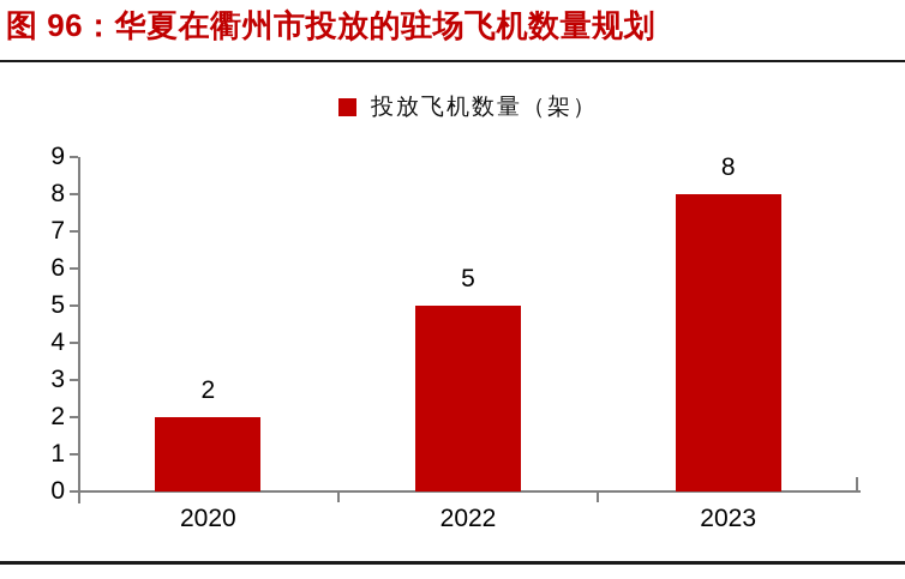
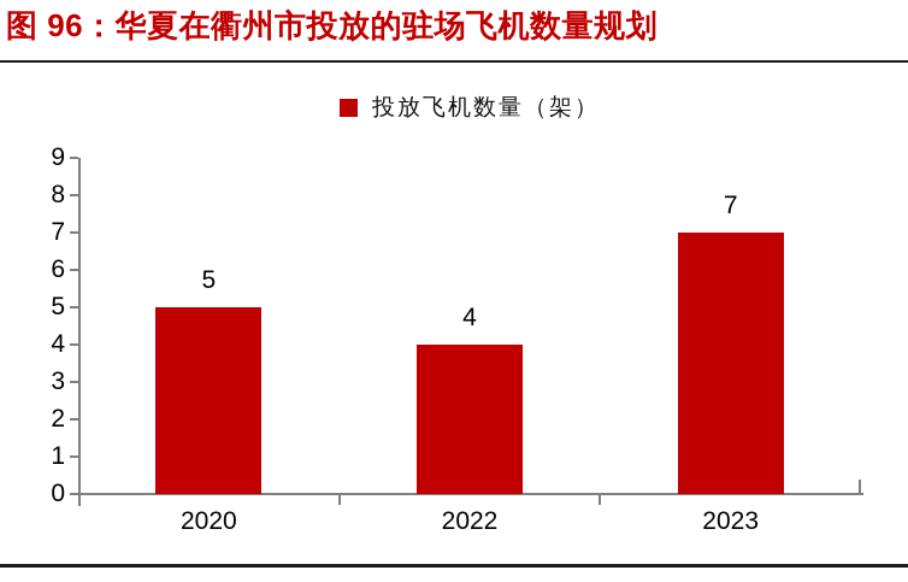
2020: 2 -> 5
2022: 5 -> 4
2023: 8 -> 7
